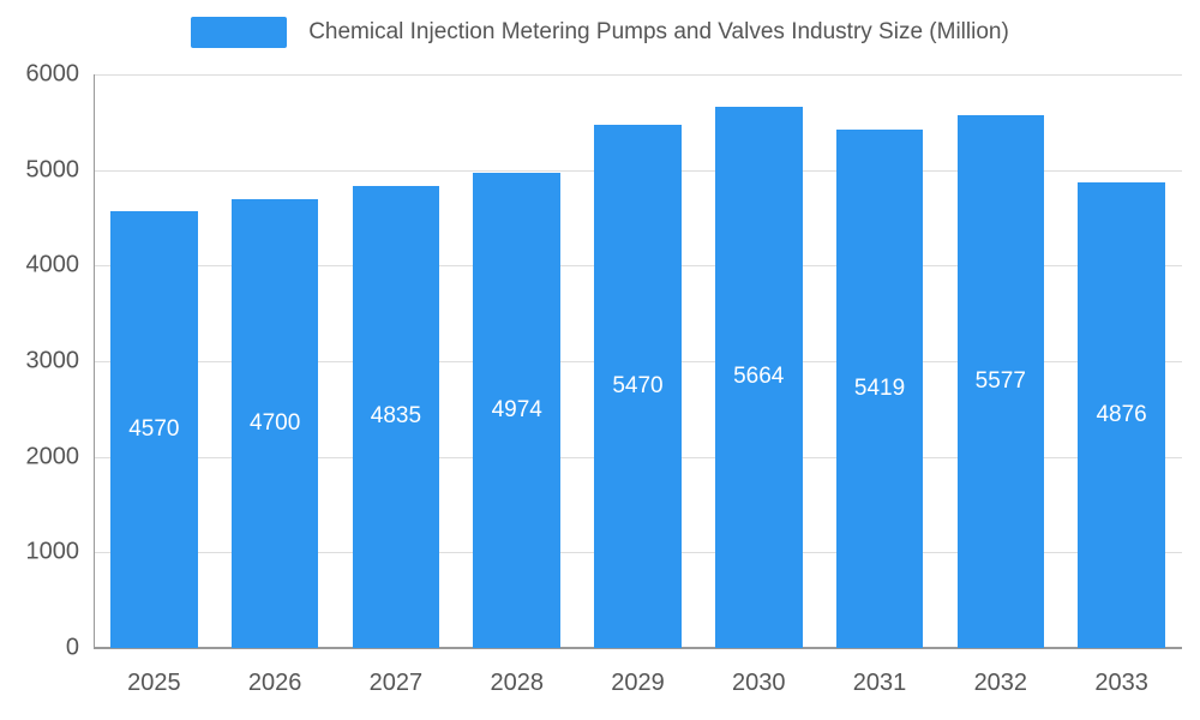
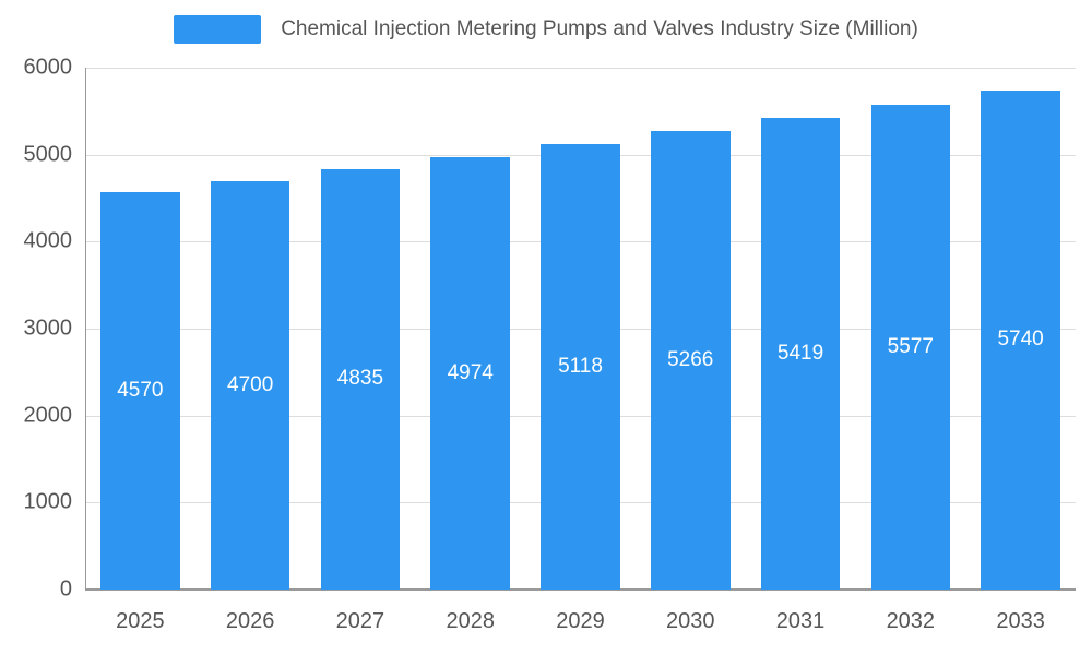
2029: 5470 -> 5118
2030: 5664 -> 5266
2033: 4876 -> 5740
